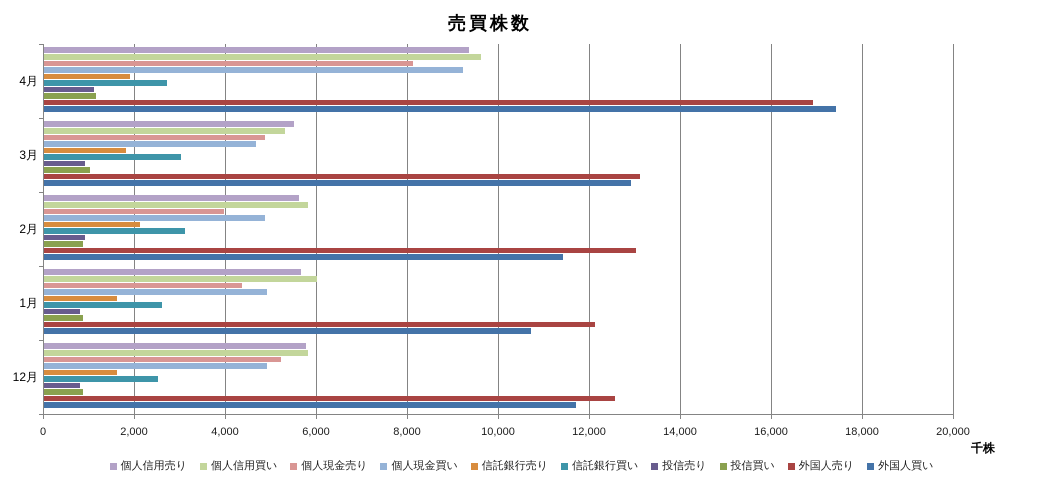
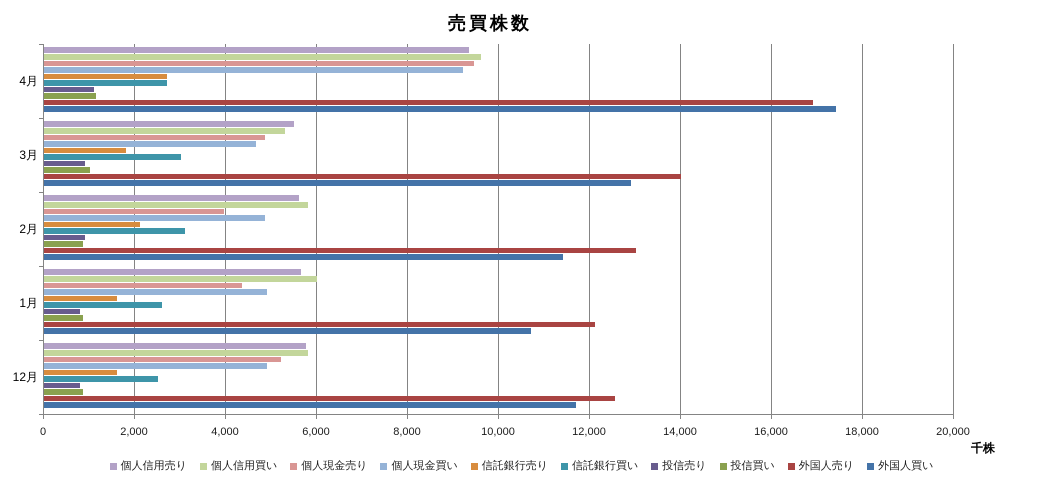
個人現金売り/4月: 8100 -> 9400
信託銀行売り/4月: 1900 -> 2700
外国人売り/3月: 13100 -> 14000
